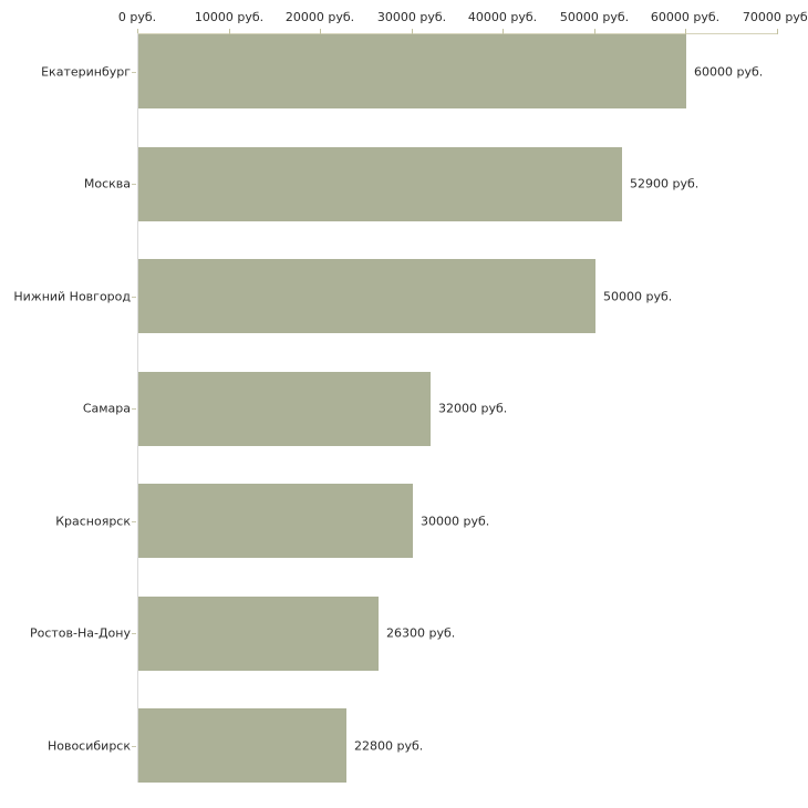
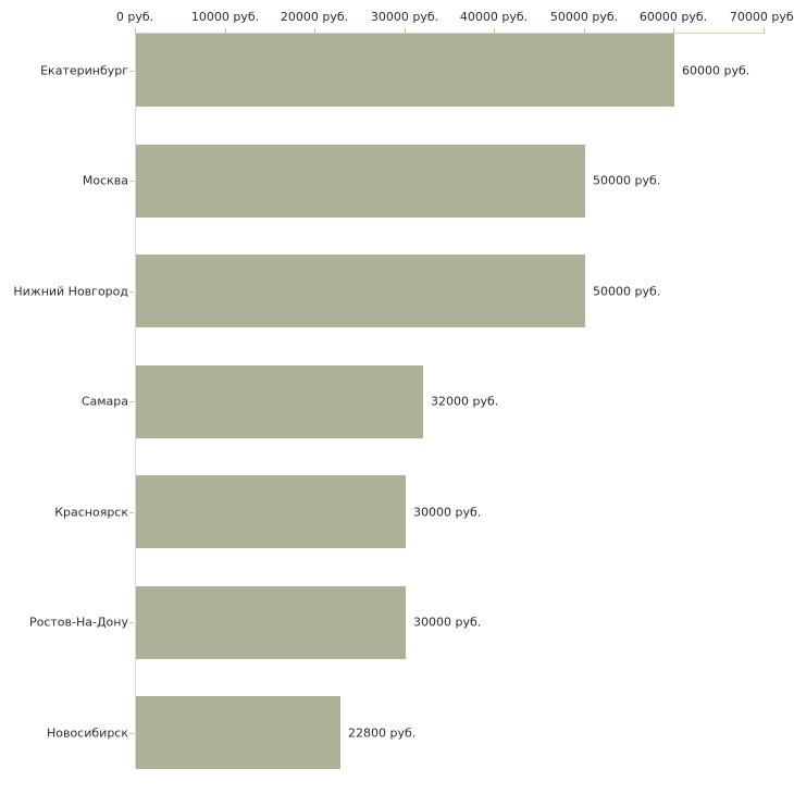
Москва: 52900 -> 50000
Ростов-На-Дону: 26300 -> 30000
